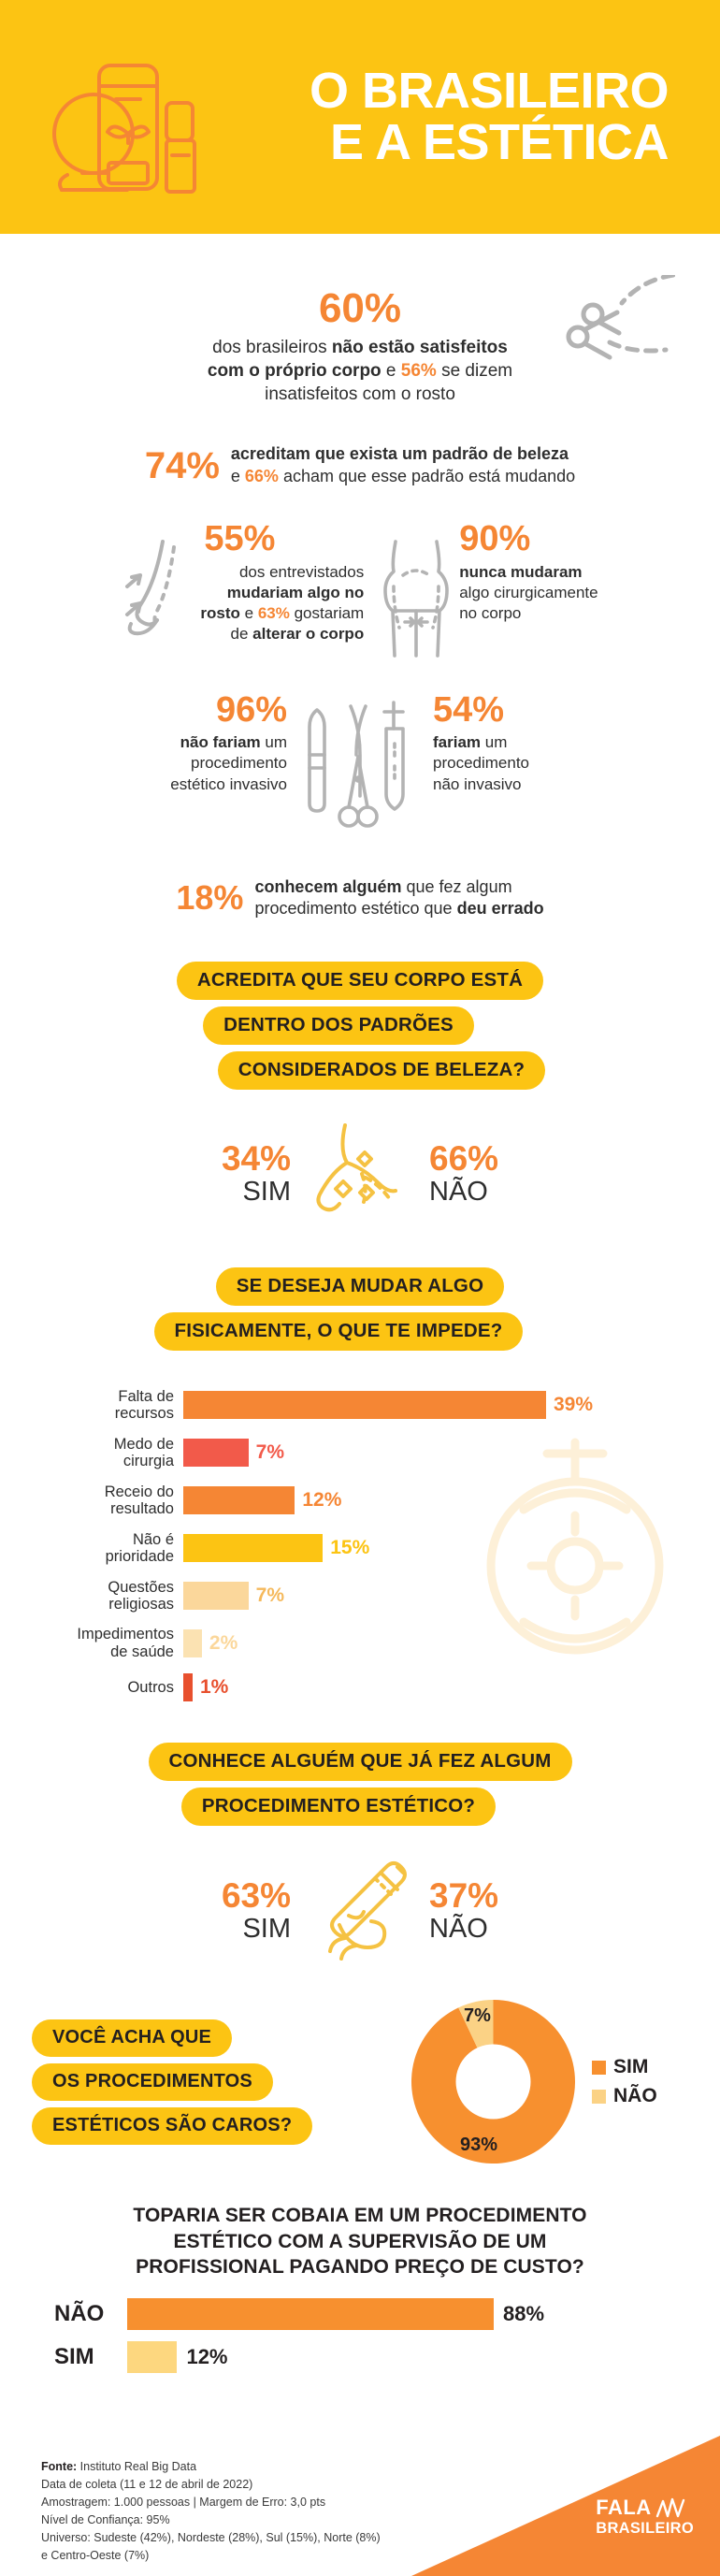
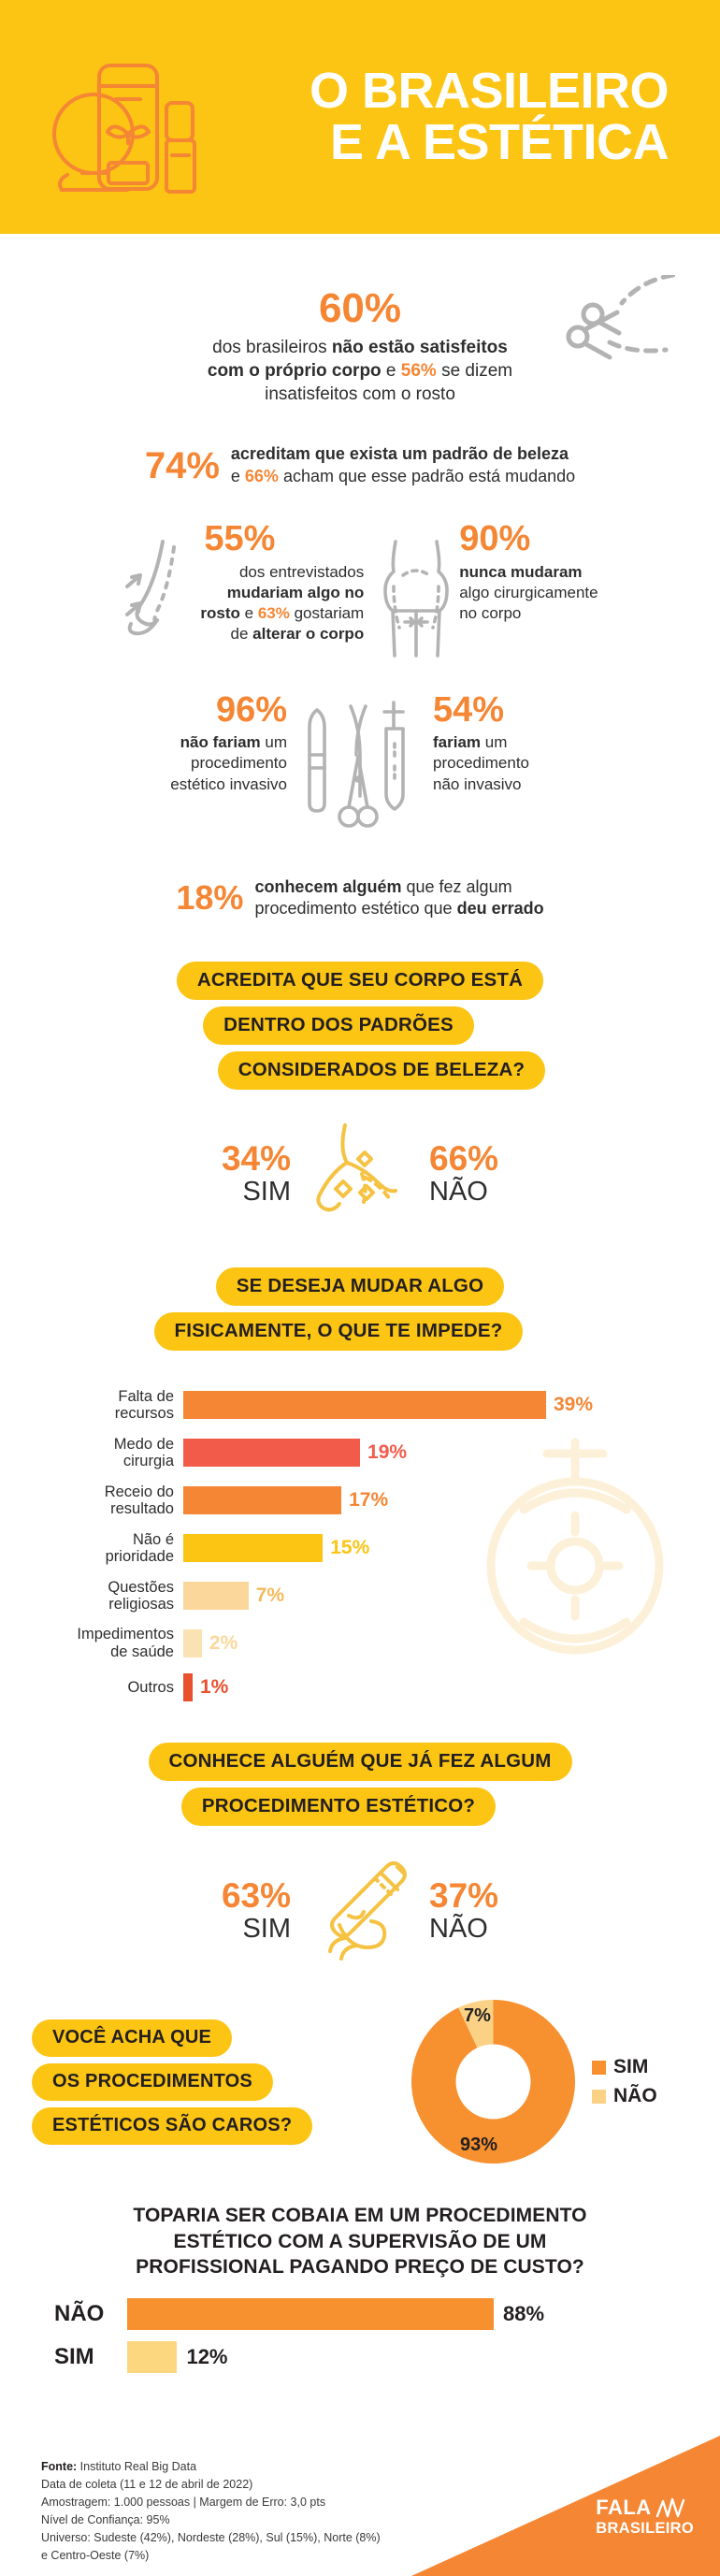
Medo de cirurgia: 7% -> 19%
Receio do resultado: 12% -> 17%
